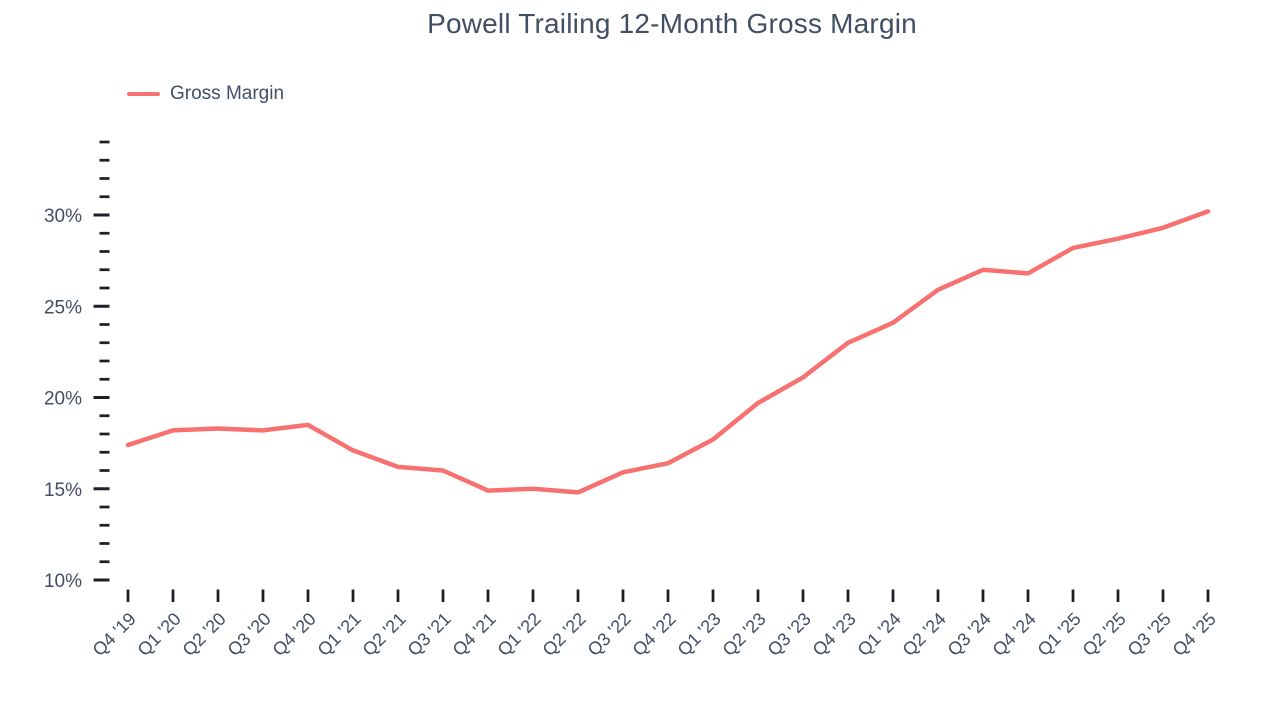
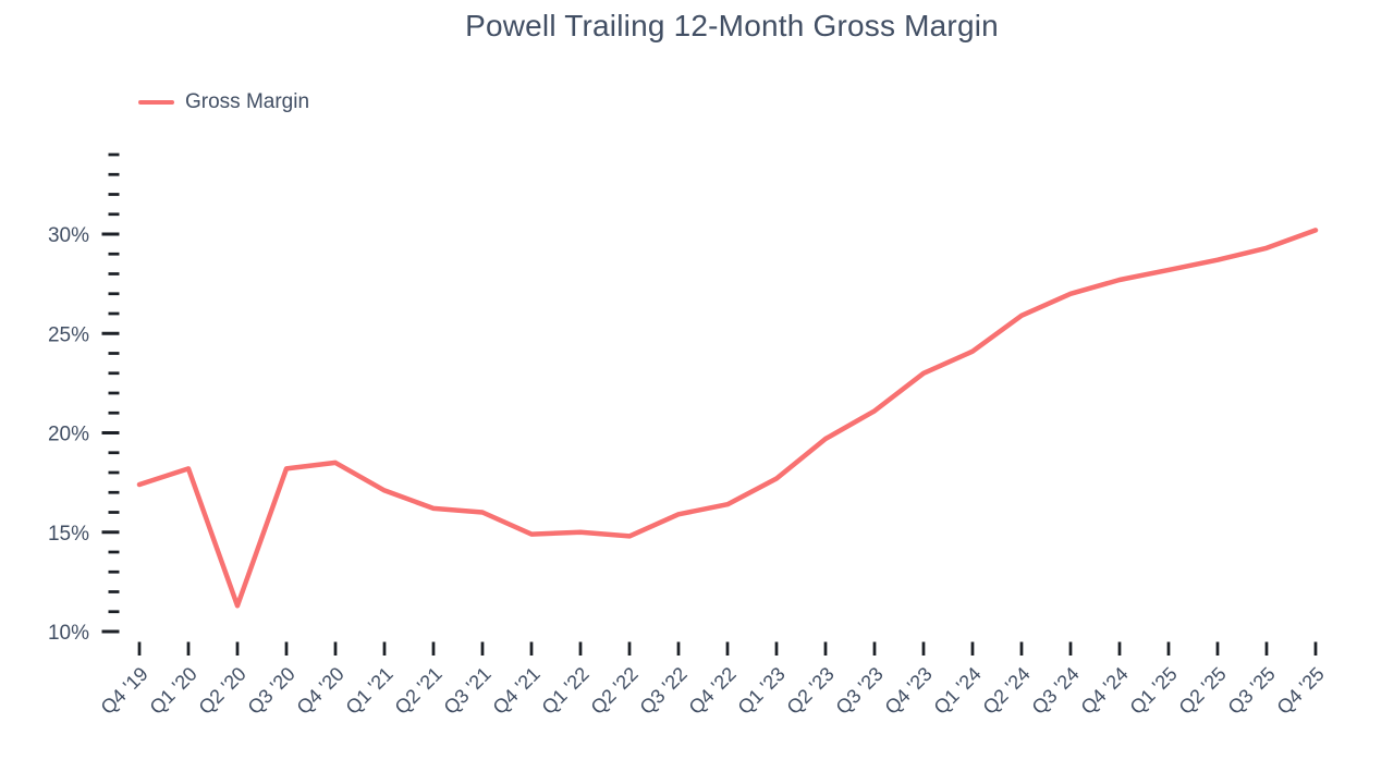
Q2 '20: 18.3% -> 11.3%
Q4 '24: 26.8% -> 27.7%
